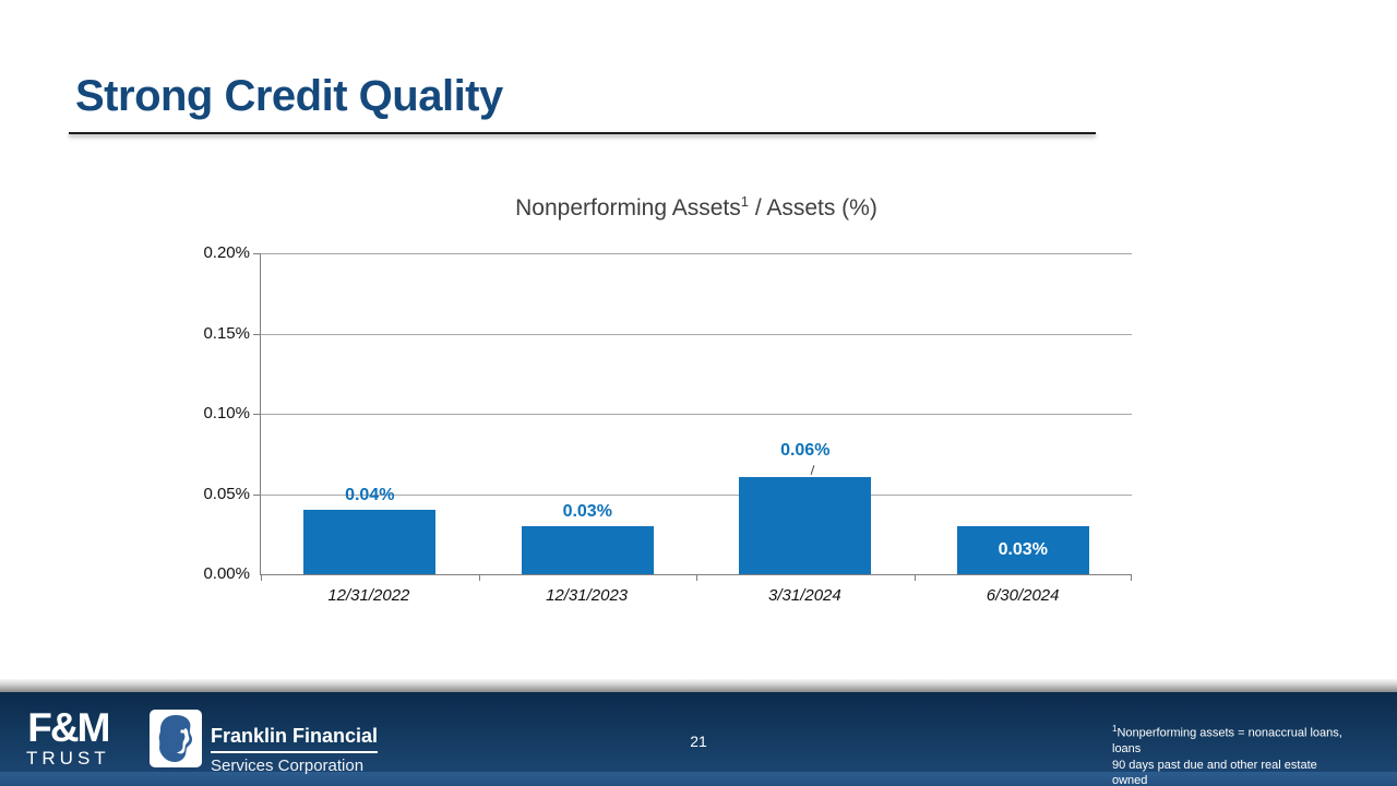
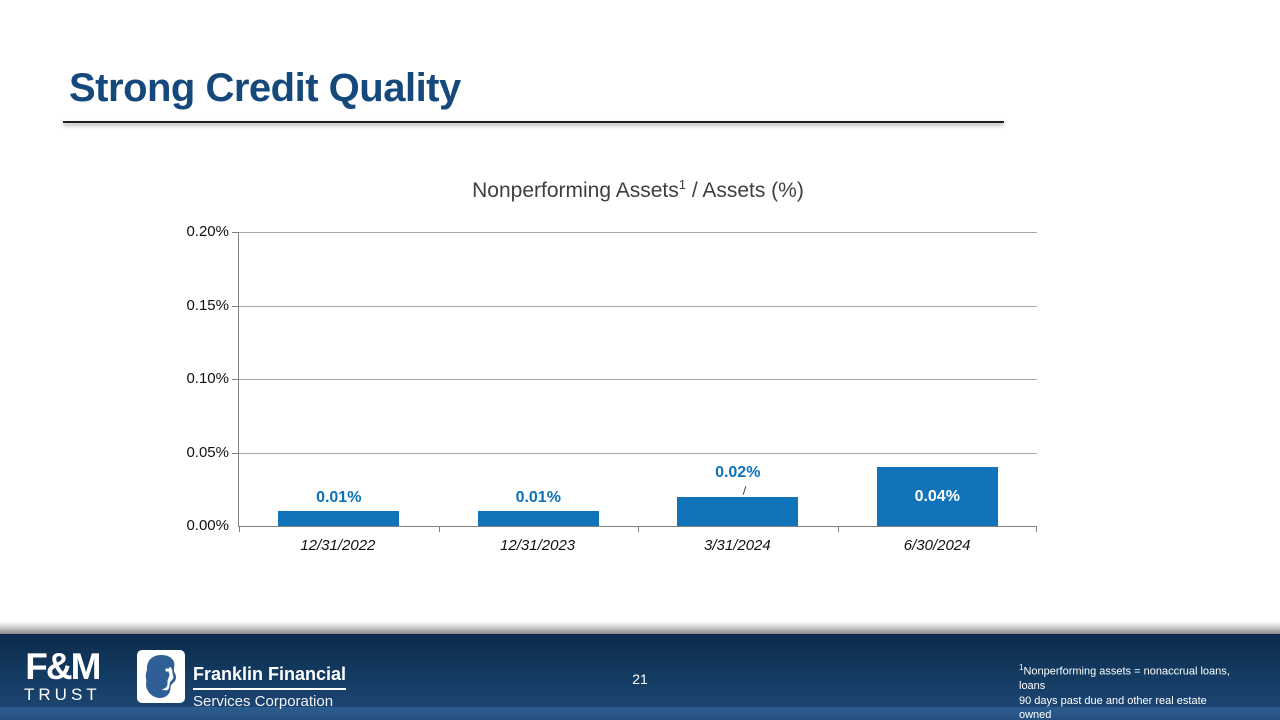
12/31/2022: 0.04% -> 0.01%
12/31/2023: 0.03% -> 0.01%
3/31/2024: 0.06% -> 0.02%
6/30/2024: 0.03% -> 0.04%
